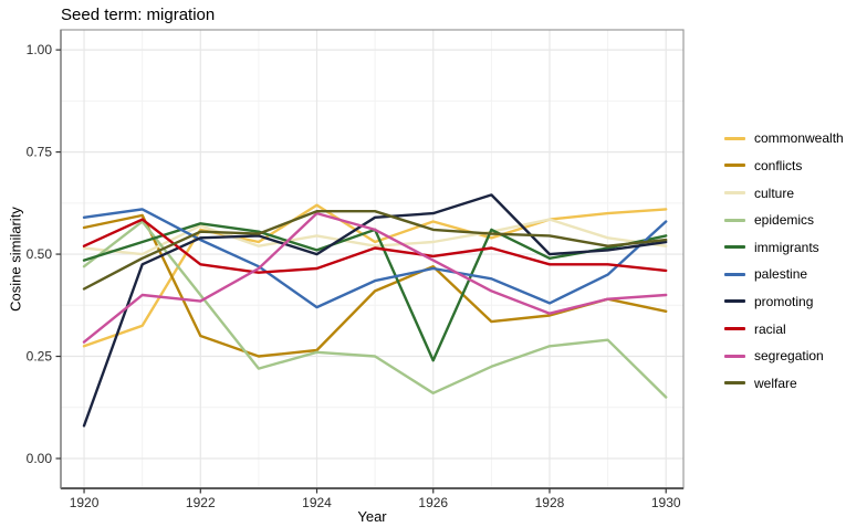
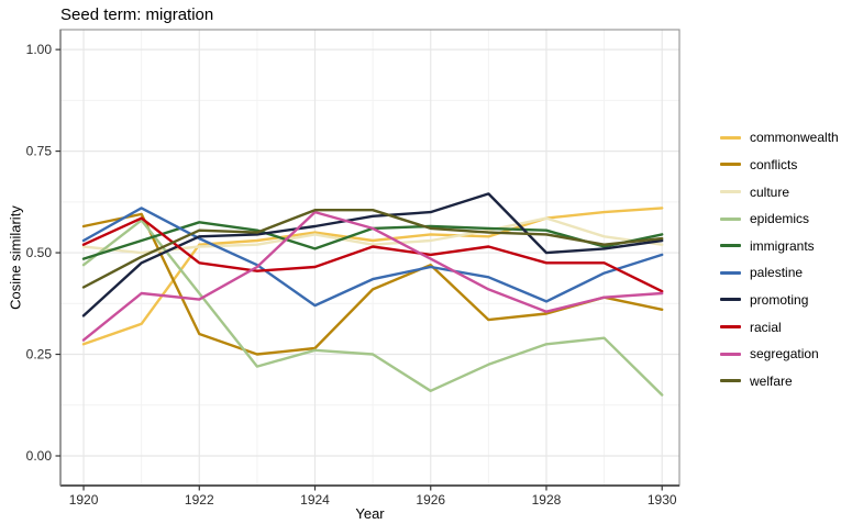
palestine/1920: 0.59 -> 0.53
promoting/1920: 0.08 -> 0.34
commonwealth/1922: 0.56 -> 0.52
culture/1922: 0.57 -> 0.52
commonwealth/1924: 0.62 -> 0.55
promoting/1924: 0.50 -> 0.56
commonwealth/1926: 0.58 -> 0.55
immigrants/1926: 0.24 -> 0.56
immigrants/1928: 0.49 -> 0.56
palestine/1930: 0.58 -> 0.49
racial/1930: 0.46 -> 0.41
